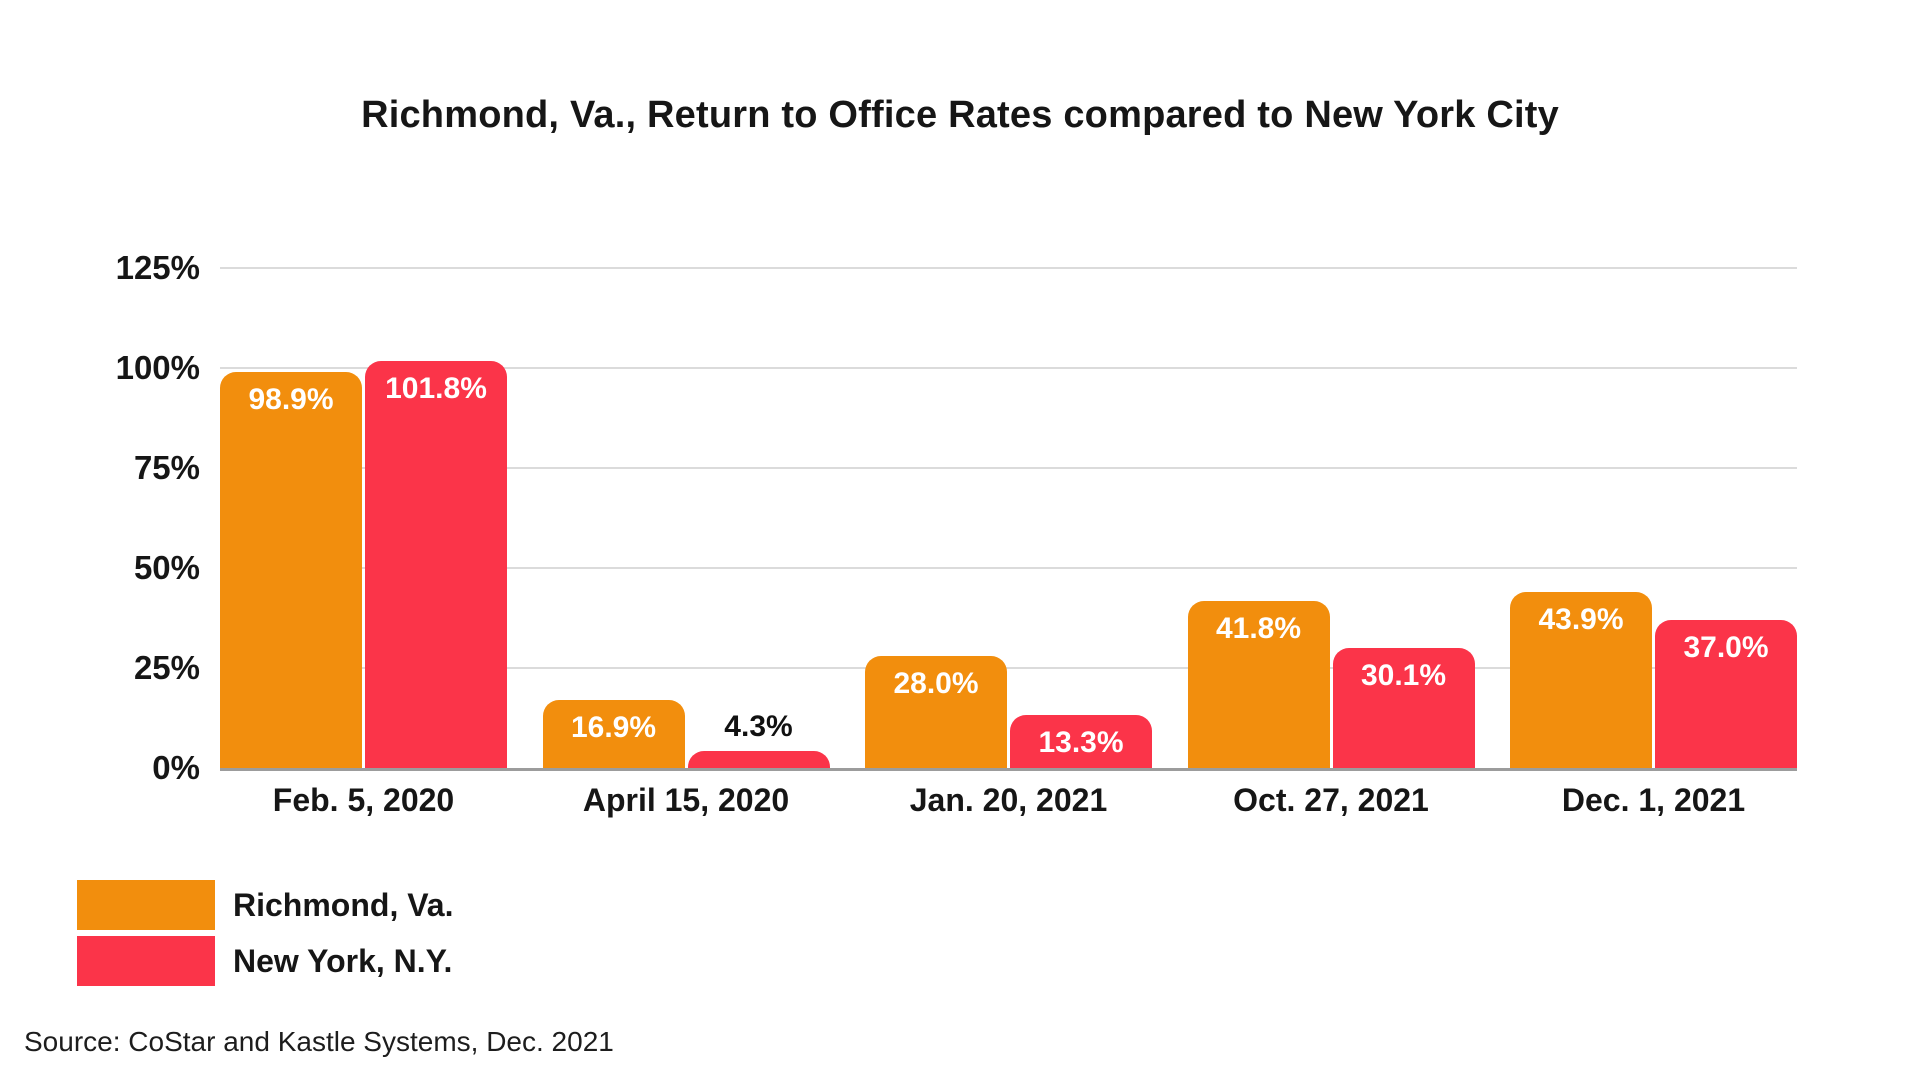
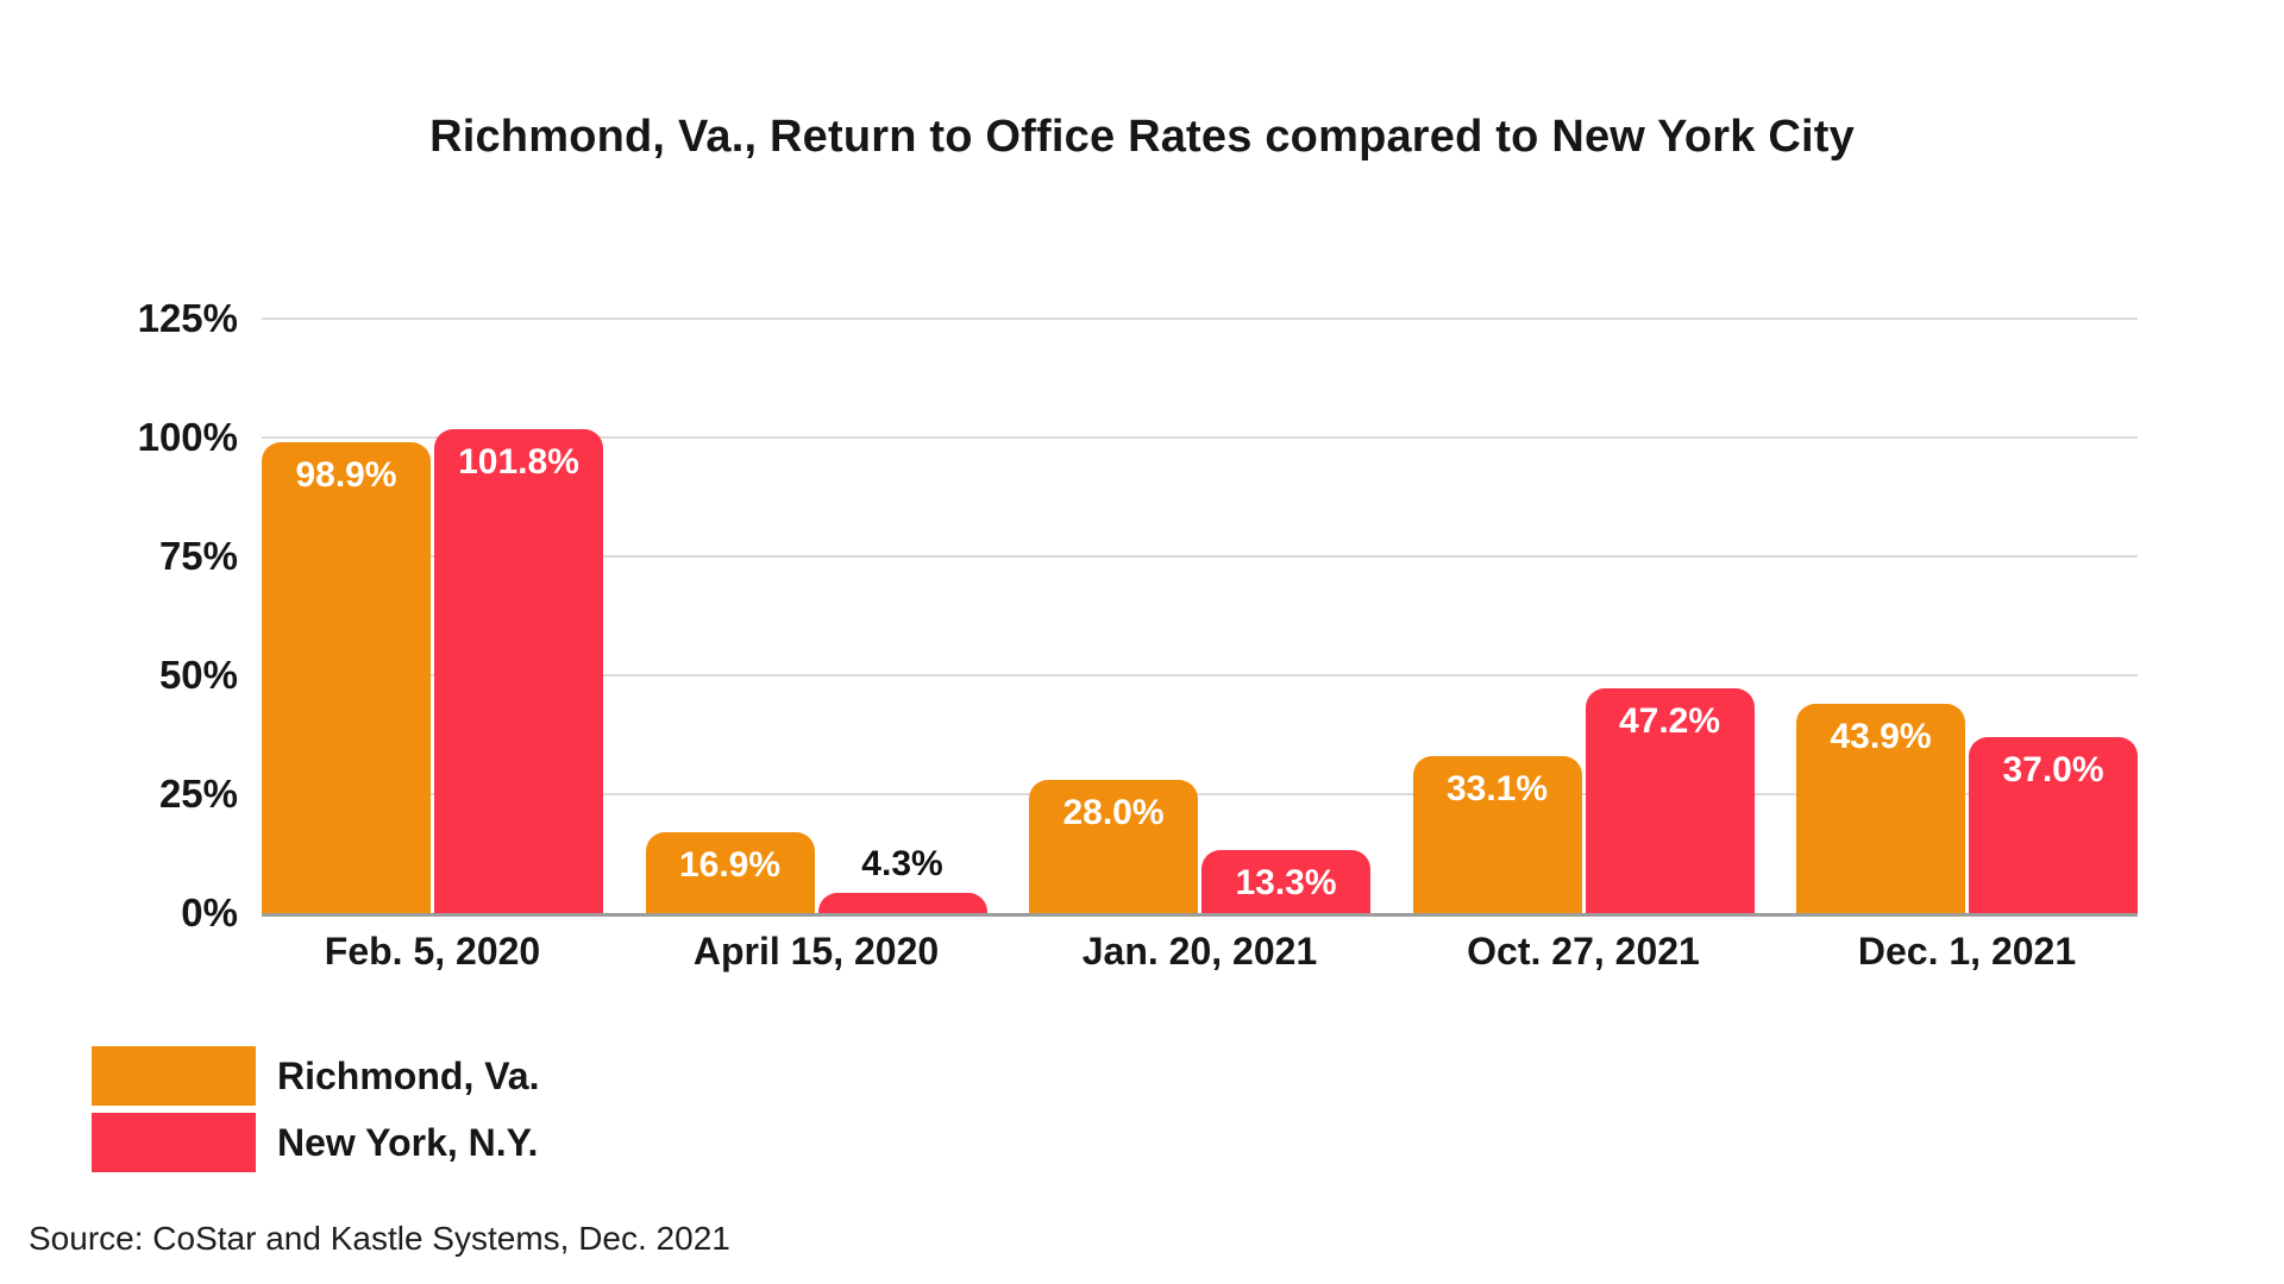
Richmond, Va./Oct. 27, 2021: 41.8% -> 33.1%
New York, N.Y./Oct. 27, 2021: 30.1% -> 47.2%
